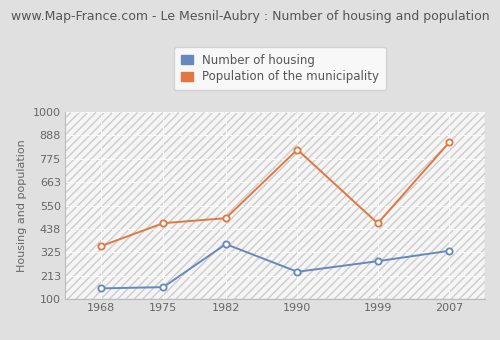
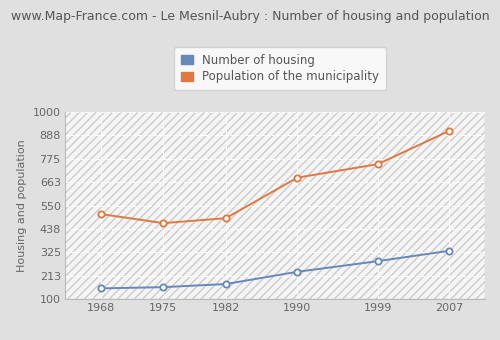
Population of the municipality/1968: 355 -> 510
Number of housing/1982: 365 -> 173
Population of the municipality/1990: 820 -> 685
Population of the municipality/1999: 465 -> 750
Population of the municipality/2007: 855 -> 910
